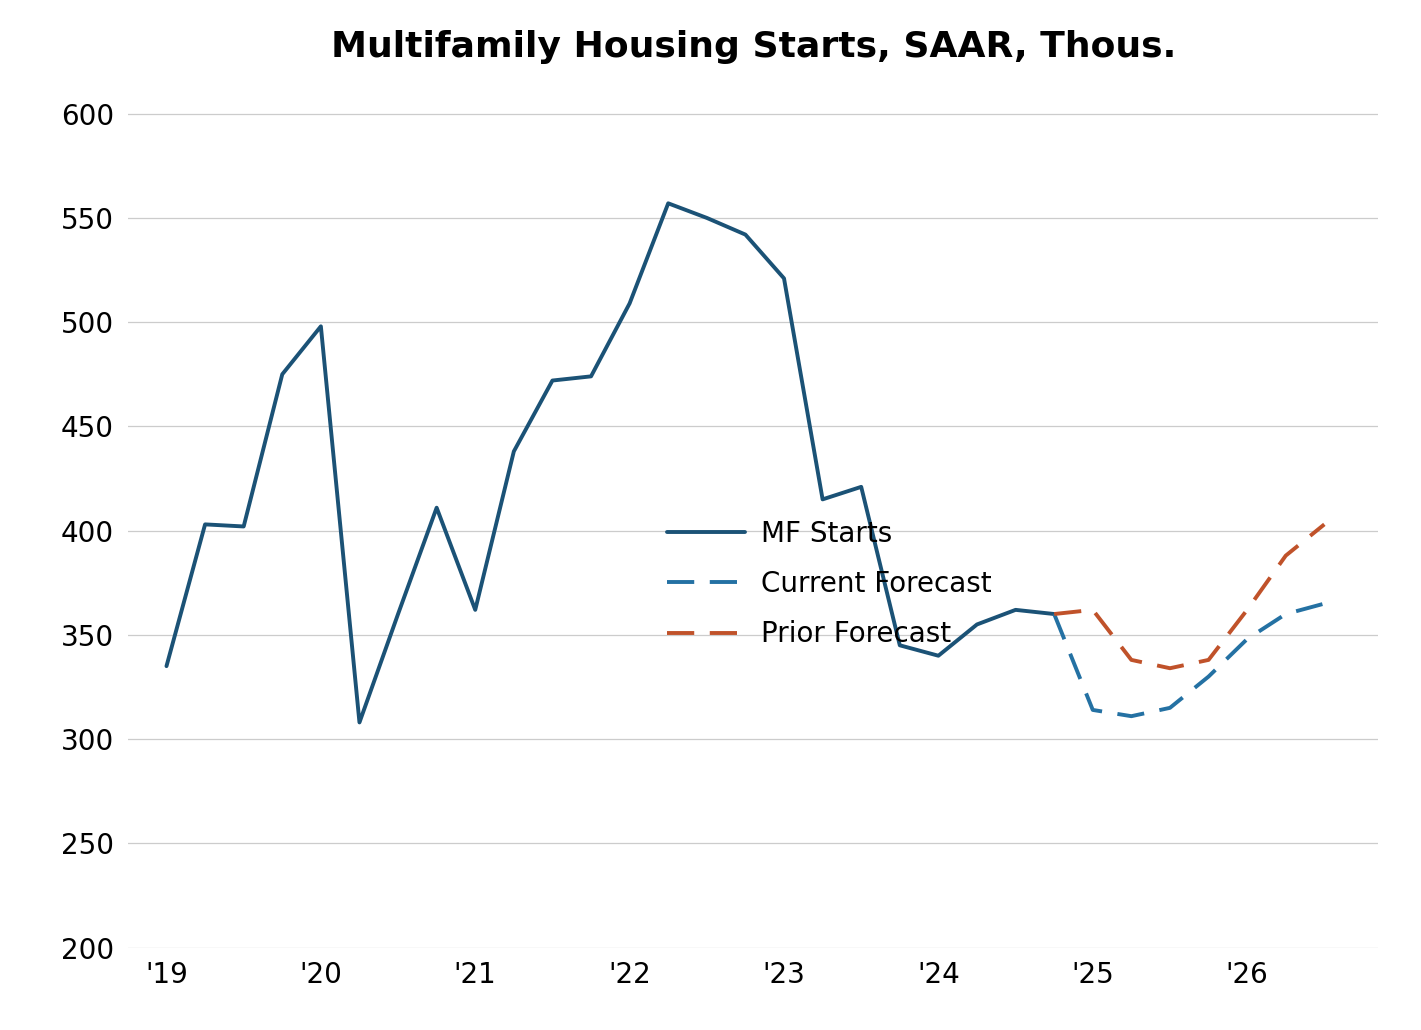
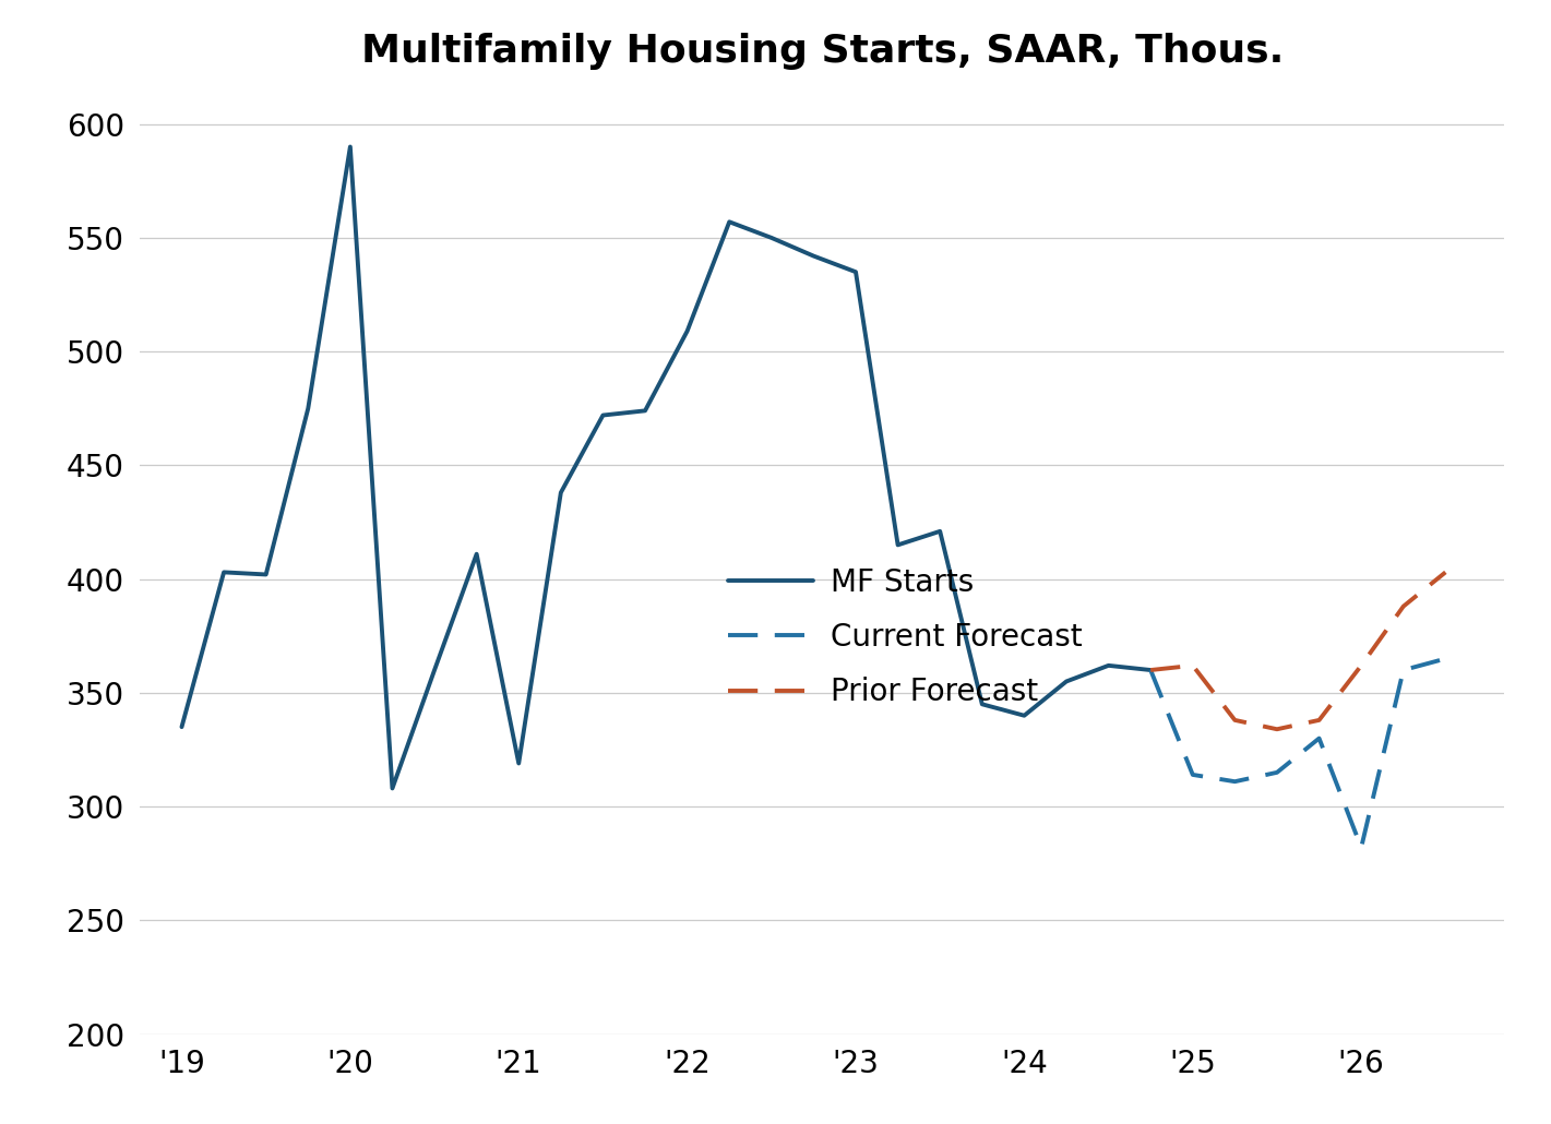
MF Starts/'20: 498 -> 590
MF Starts/'21: 362 -> 319
MF Starts/'23: 521 -> 535
Current Forecast/'26: 348 -> 282
